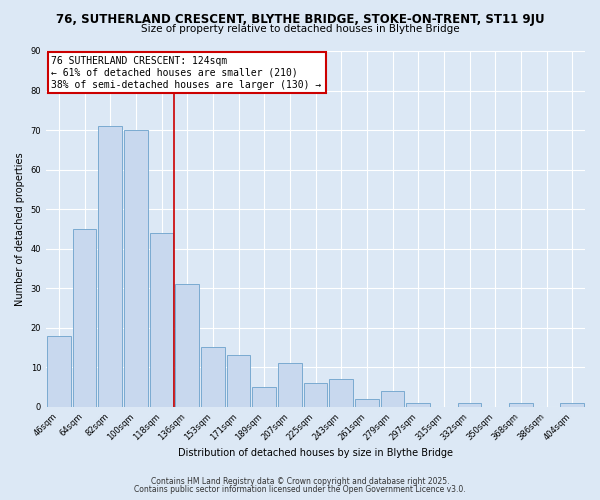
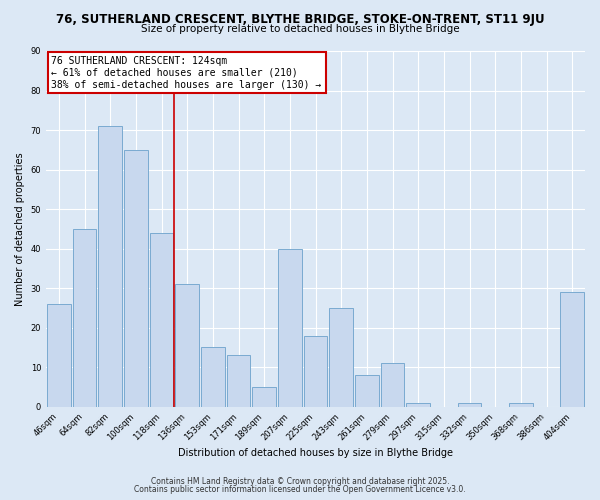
46sqm: 18 -> 26
100sqm: 70 -> 65
207sqm: 11 -> 40
225sqm: 6 -> 18
243sqm: 7 -> 25
261sqm: 2 -> 8
279sqm: 4 -> 11
404sqm: 1 -> 29
